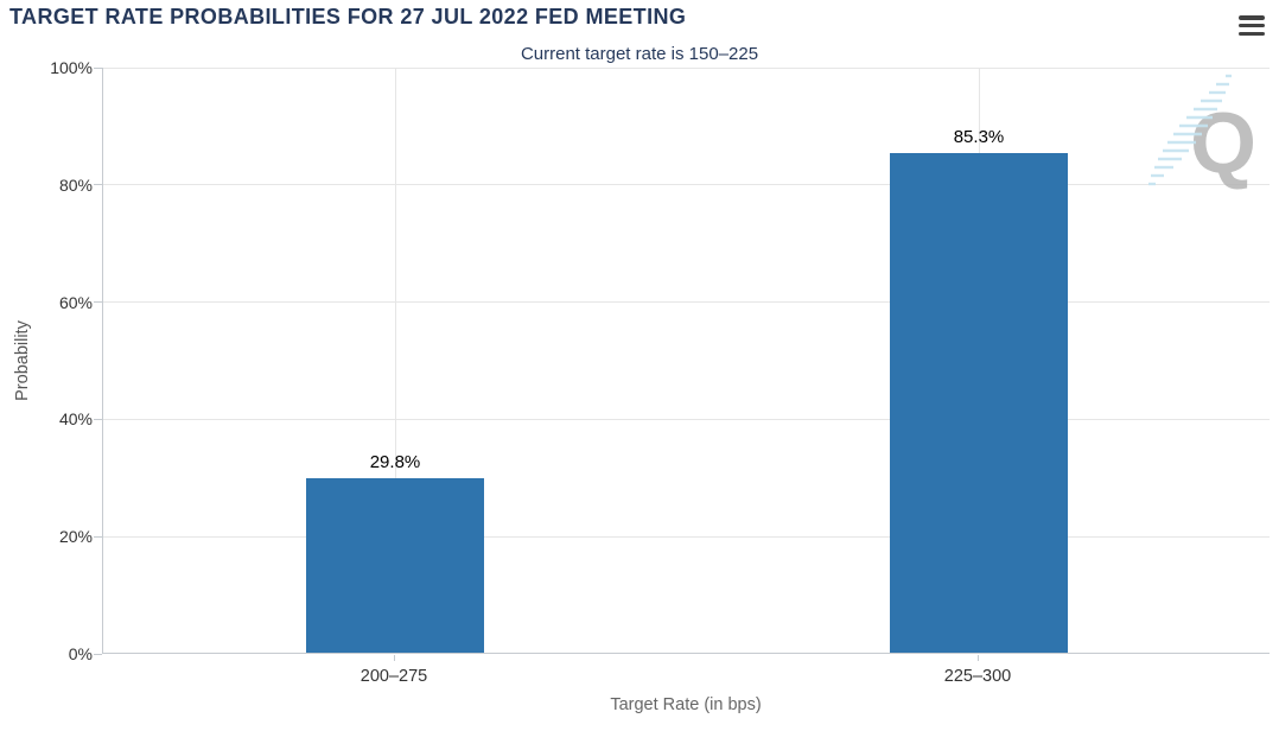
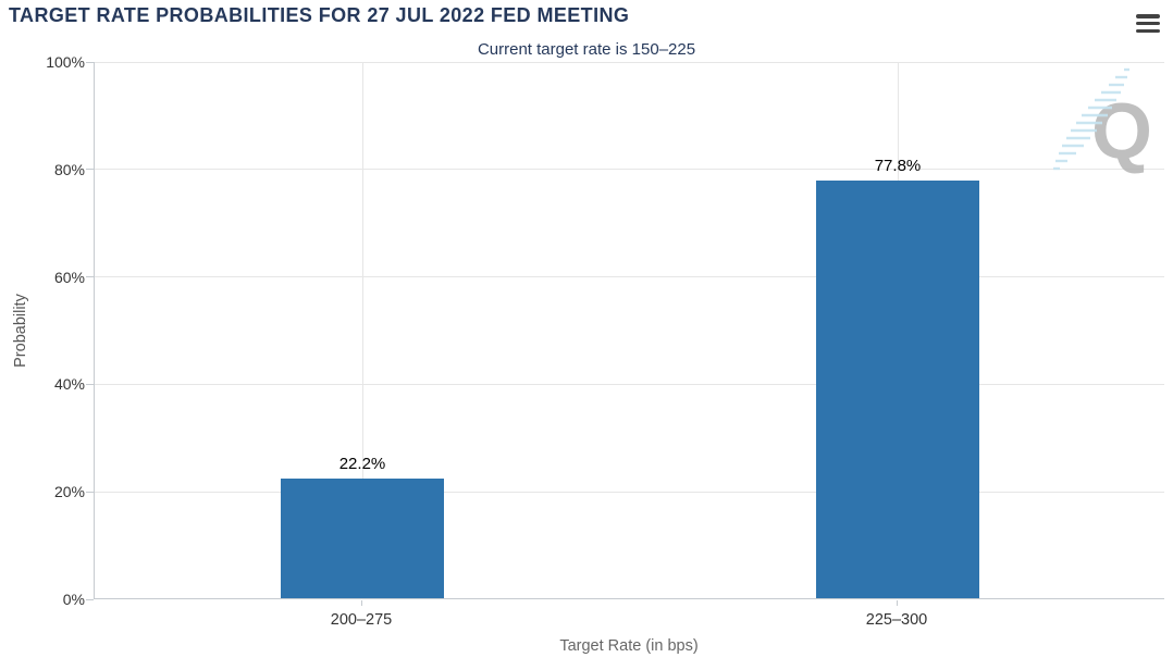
200–275: 29.8% -> 22.2%
225–300: 85.3% -> 77.8%
